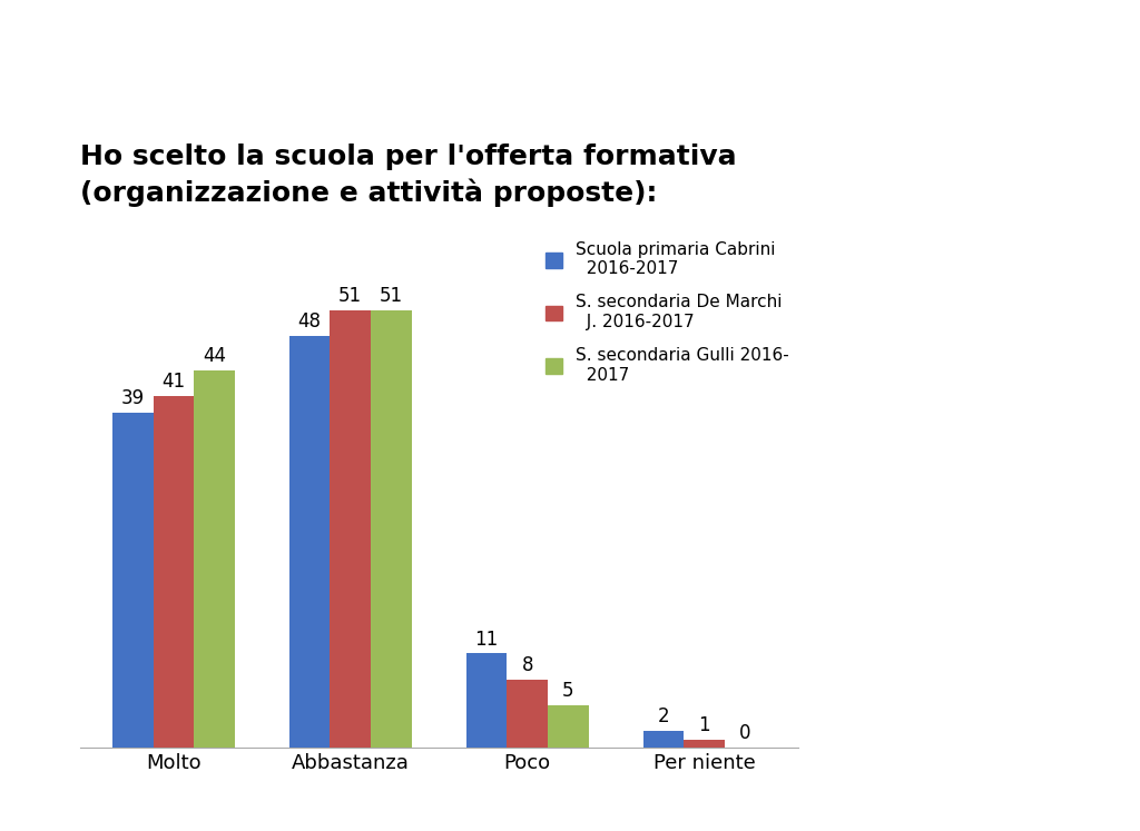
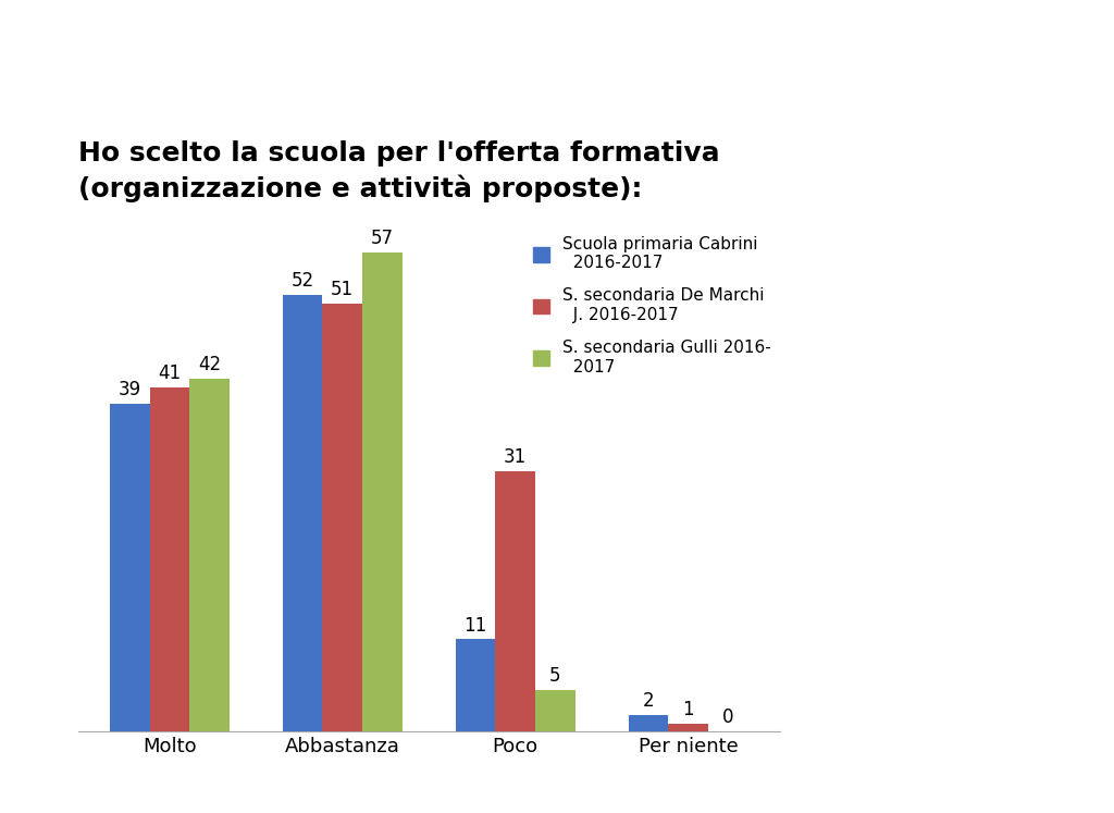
S. secondaria Gulli 2016- 2017/Molto: 44 -> 42
Scuola primaria Cabrini 2016-2017/Abbastanza: 48 -> 52
S. secondaria Gulli 2016- 2017/Abbastanza: 51 -> 57
S. secondaria De Marchi J. 2016-2017/Poco: 8 -> 31
